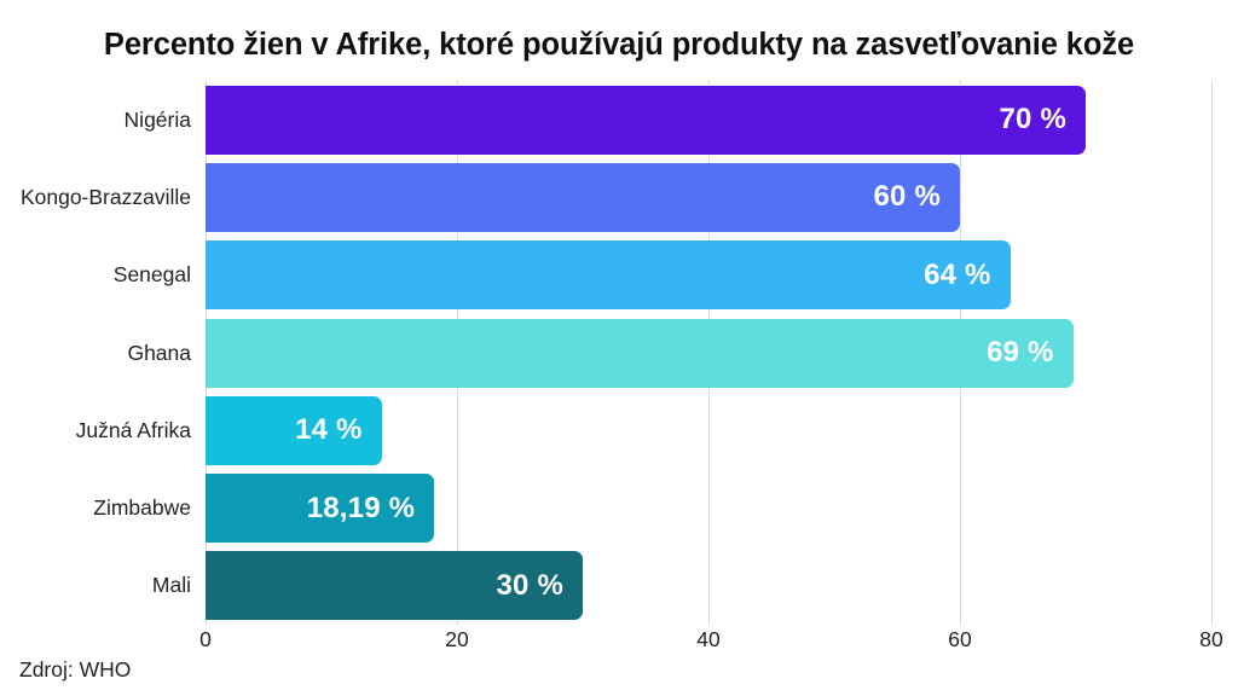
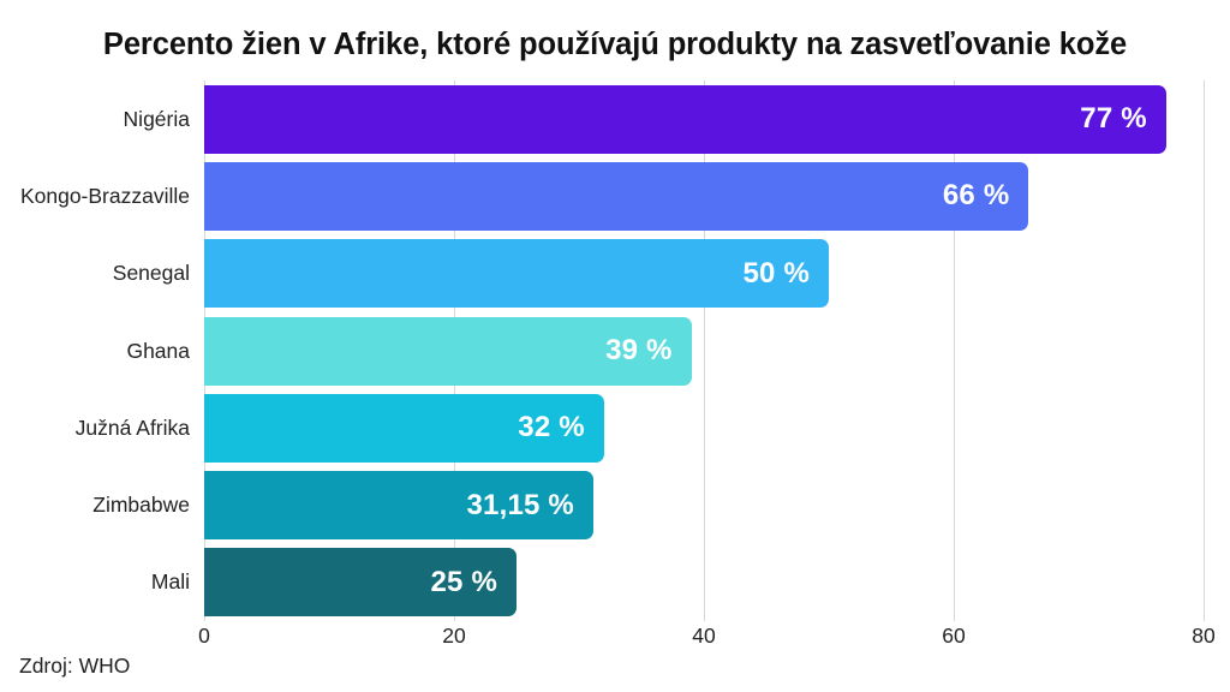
Nigéria: 70 -> 77
Kongo-Brazzaville: 60 -> 66
Senegal: 64 -> 50
Ghana: 69 -> 39
Južná Afrika: 14 -> 32
Zimbabwe: 18,19 -> 31,15
Mali: 30 -> 25
